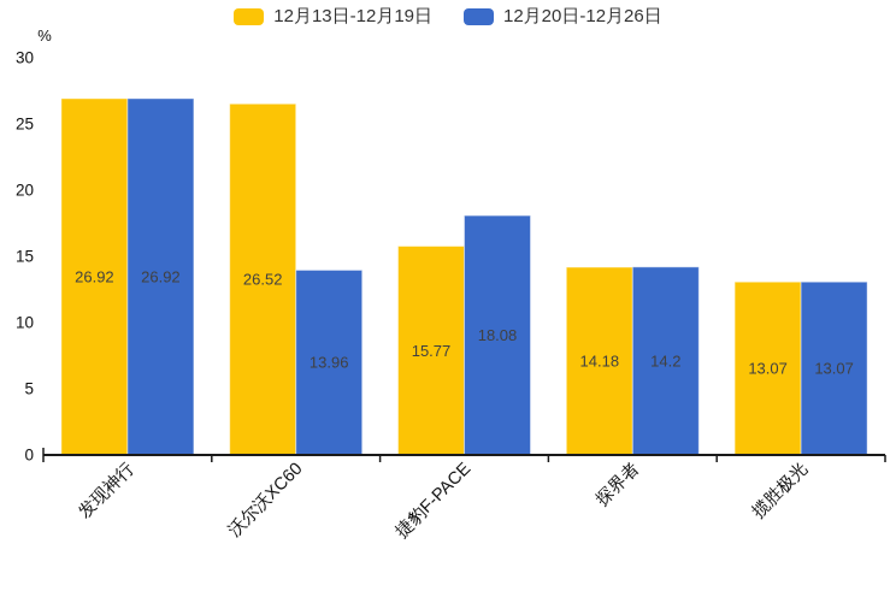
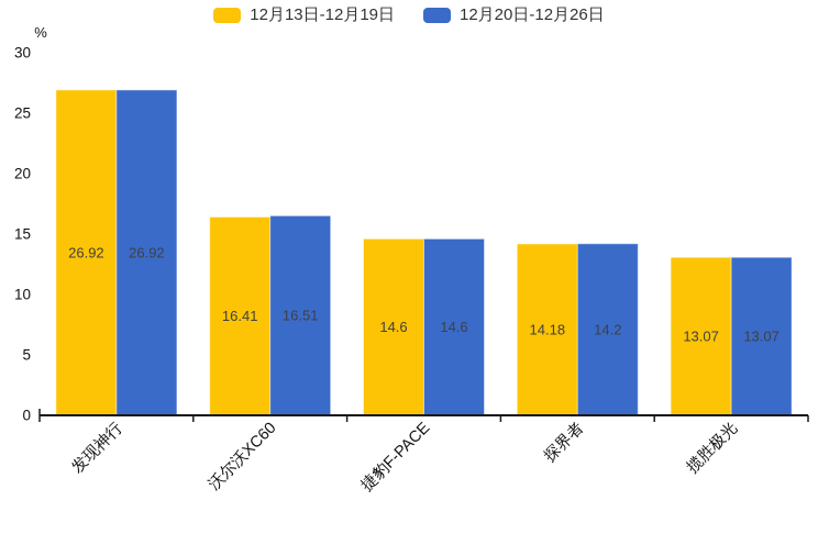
12月13日-12月19日/沃尔沃XC60: 26.52 -> 16.41
12月20日-12月26日/沃尔沃XC60: 13.96 -> 16.51
12月13日-12月19日/捷豹F-PACE: 15.77 -> 14.6
12月20日-12月26日/捷豹F-PACE: 18.08 -> 14.6
